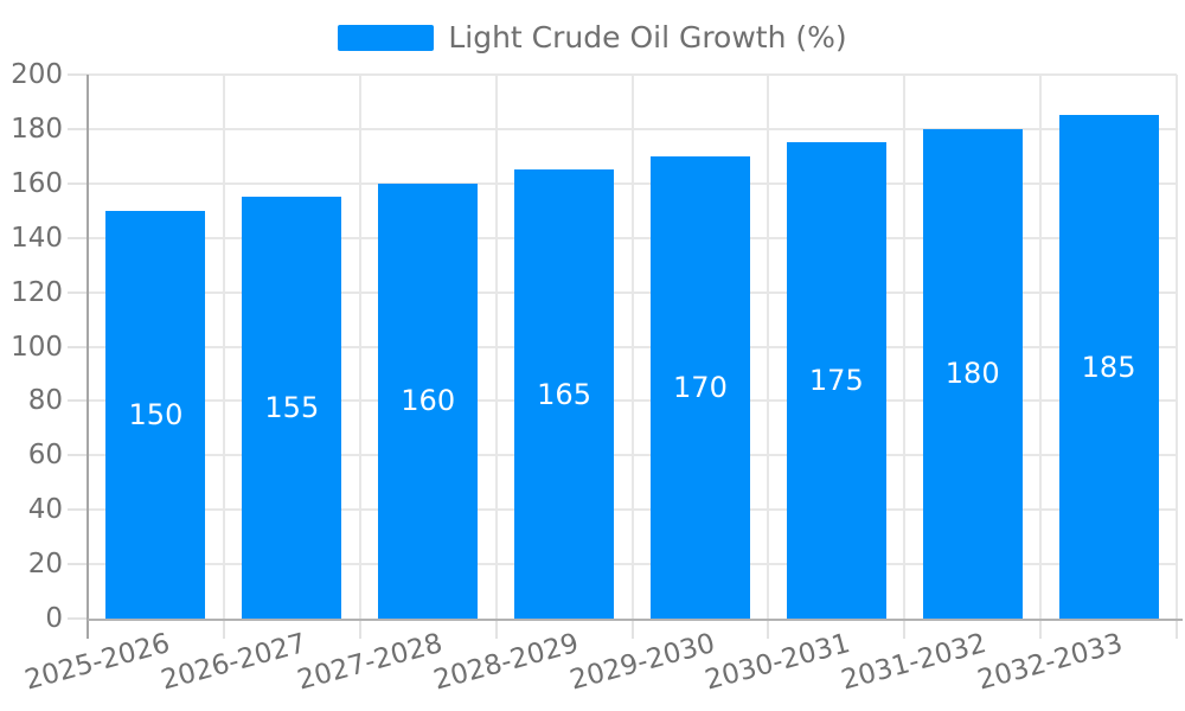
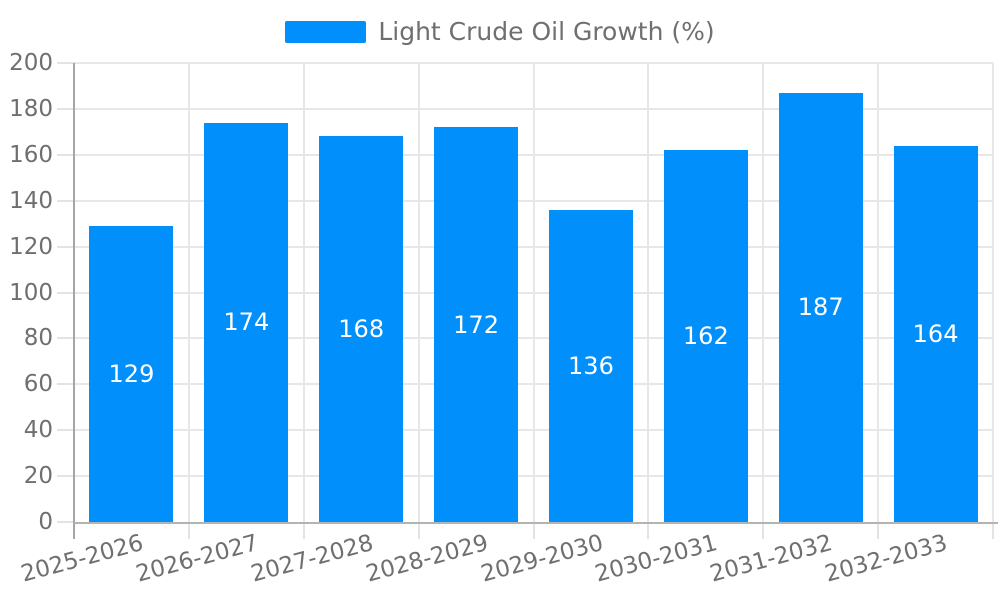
2025-2026: 150 -> 129
2026-2027: 155 -> 174
2027-2028: 160 -> 168
2028-2029: 165 -> 172
2029-2030: 170 -> 136
2030-2031: 175 -> 162
2031-2032: 180 -> 187
2032-2033: 185 -> 164
